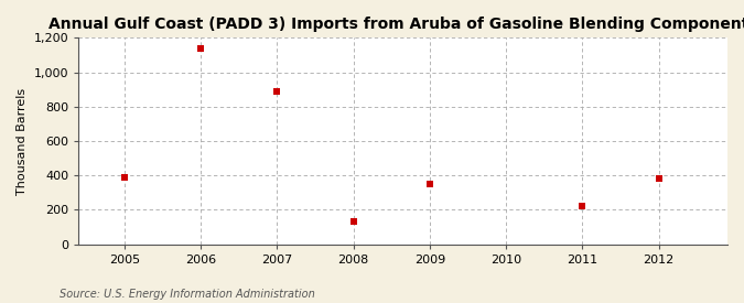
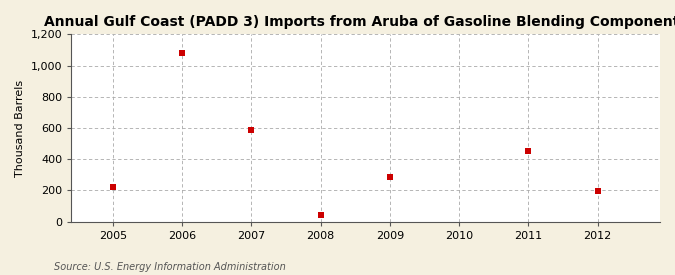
2005: 390 -> 220
2006: 1,140 -> 1,080
2007: 890 -> 590
2008: 130 -> 40
2009: 350 -> 280
2011: 220 -> 460
2012: 380 -> 200
